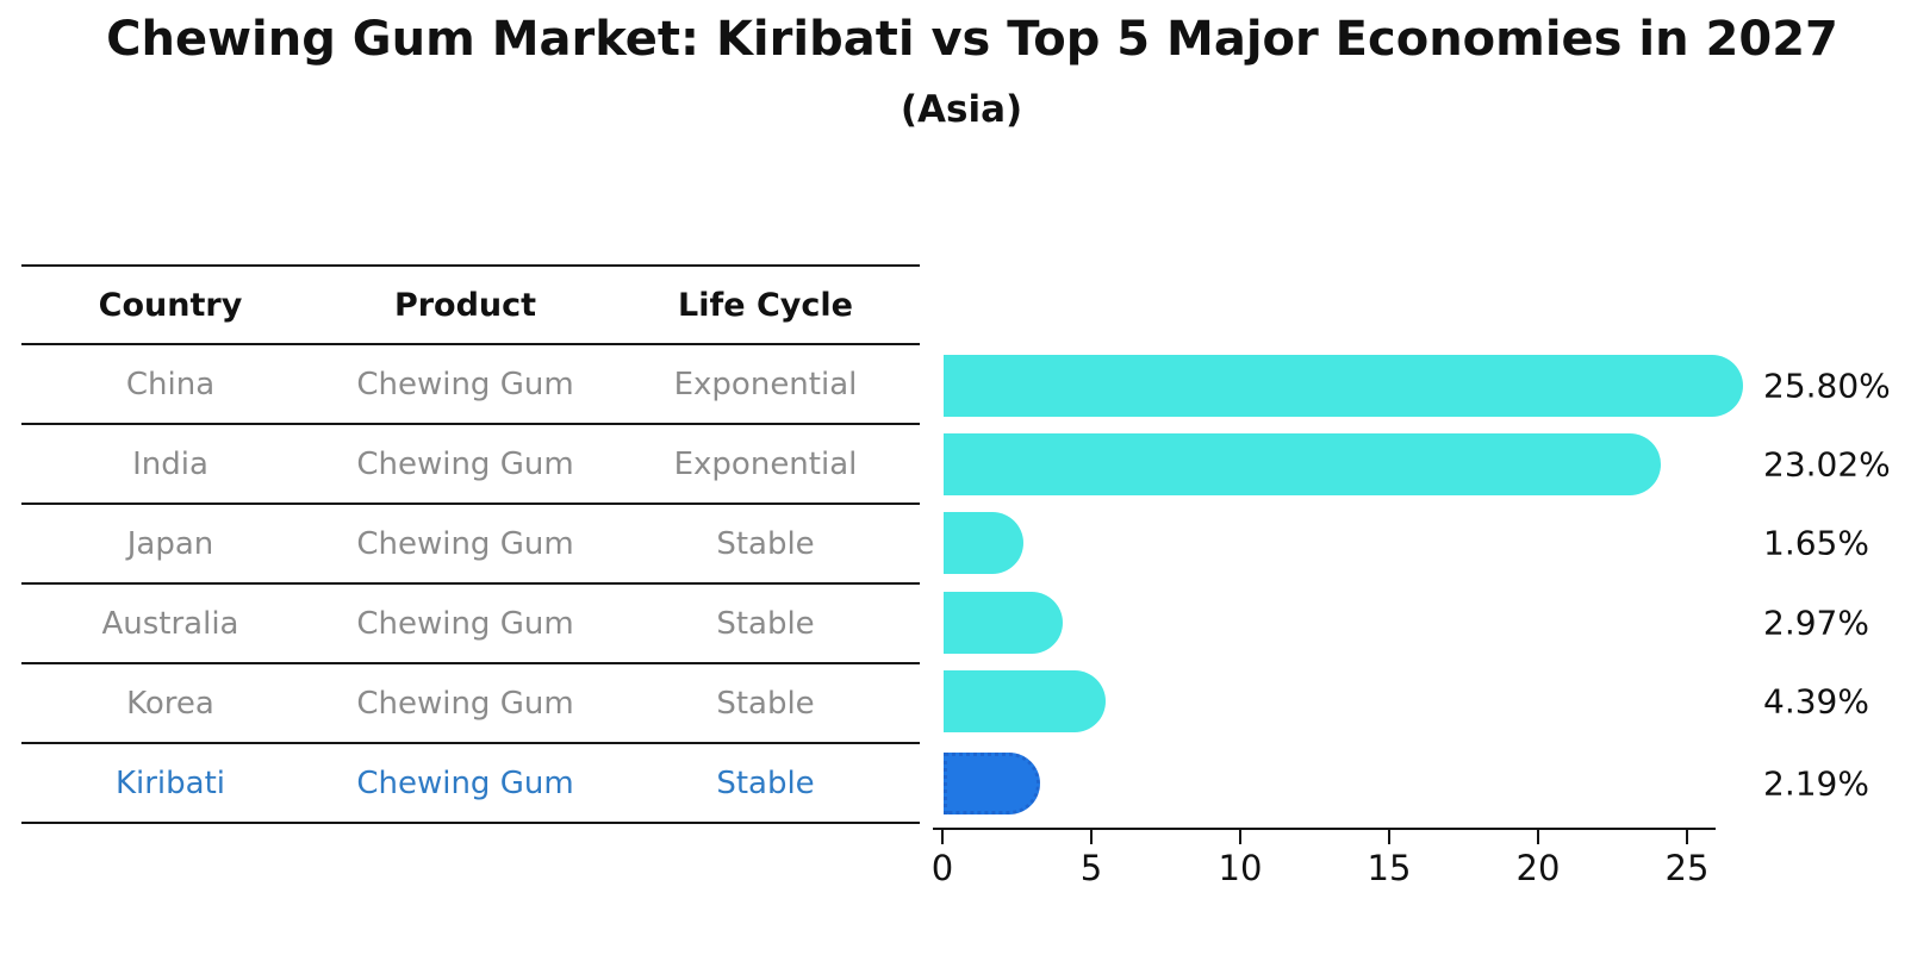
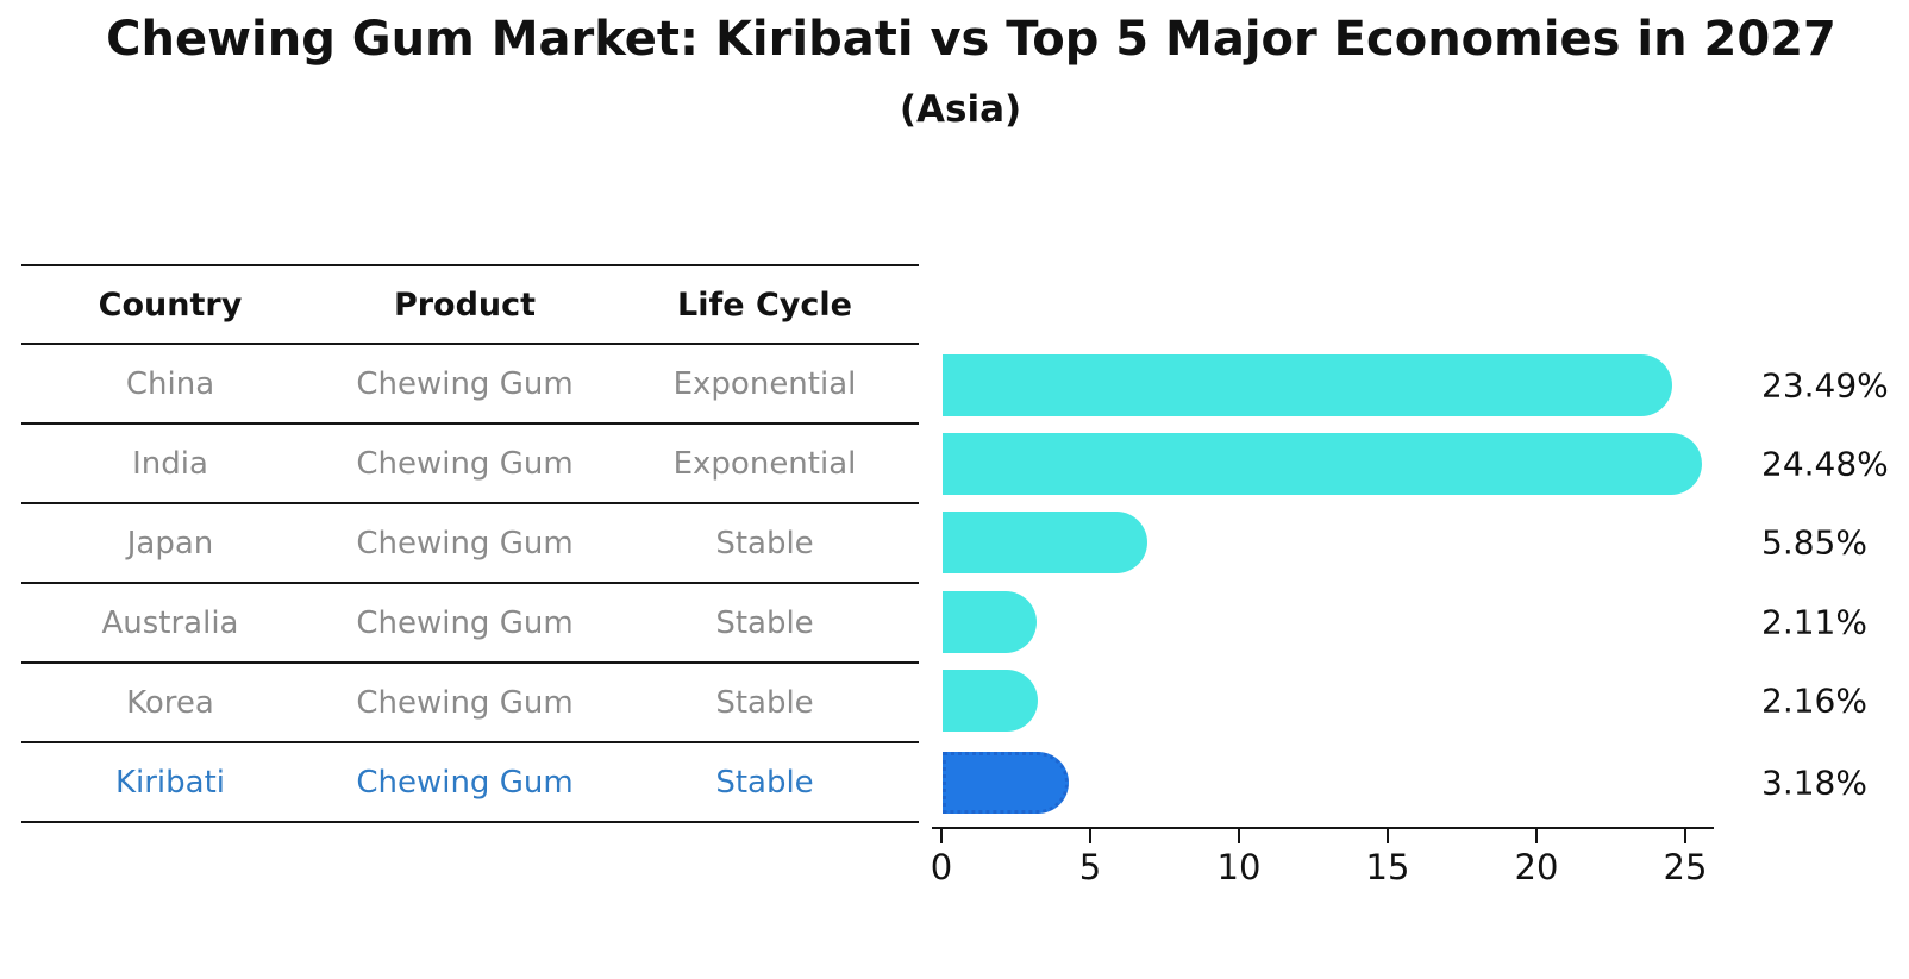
China: 25.80% -> 23.49%
India: 23.02% -> 24.48%
Japan: 1.65% -> 5.85%
Australia: 2.97% -> 2.11%
Korea: 4.39% -> 2.16%
Kiribati: 2.19% -> 3.18%
